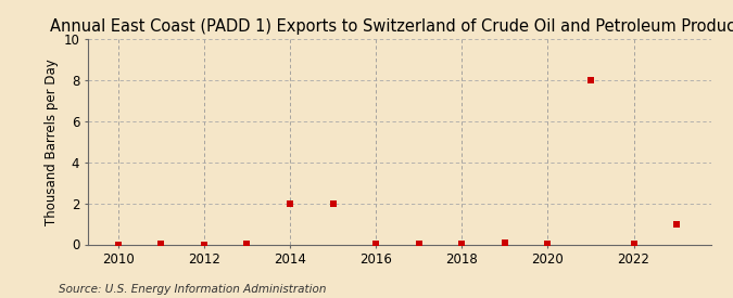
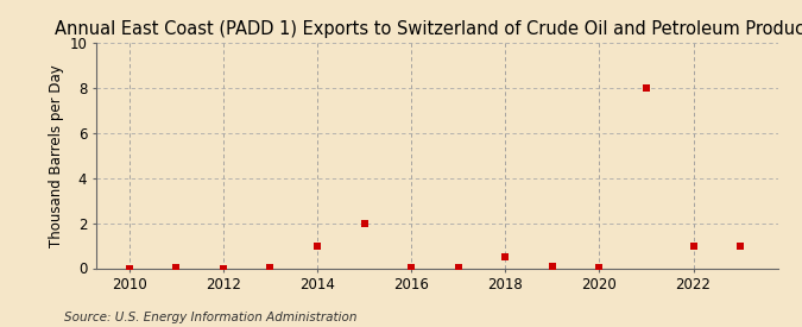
2014: 2.0 -> 1.0
2018: 0.1 -> 0.5
2022: 0.1 -> 1.0
